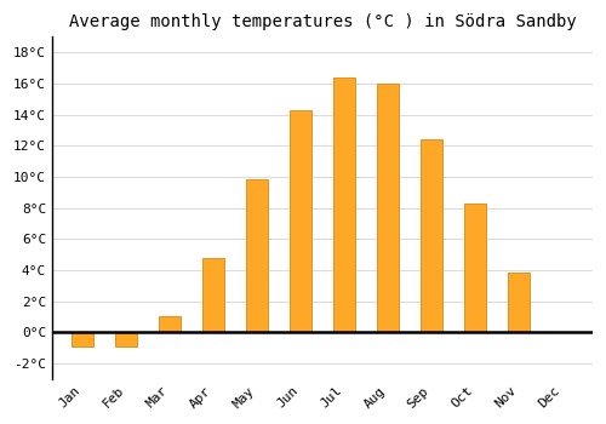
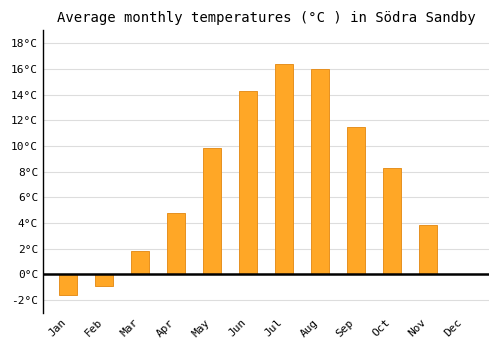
Jan: -0.9°C -> -1.6°C
Mar: 1.0°C -> 1.8°C
Sep: 12.4°C -> 11.5°C
